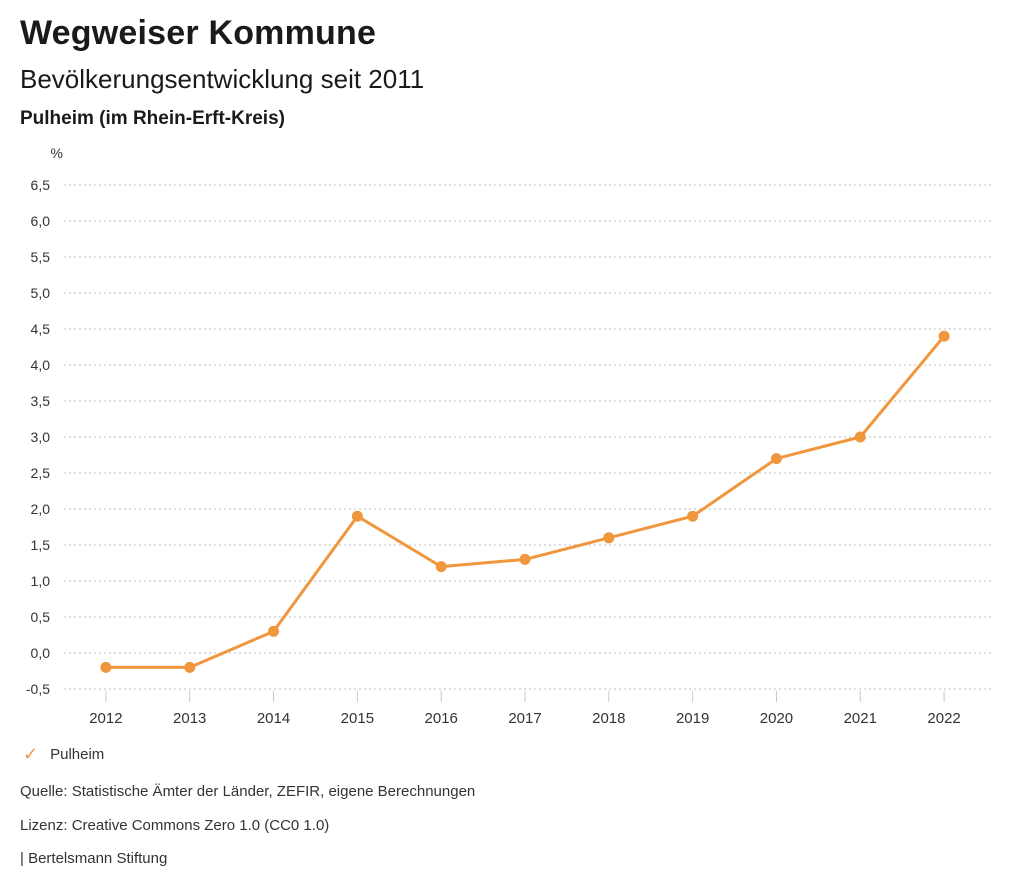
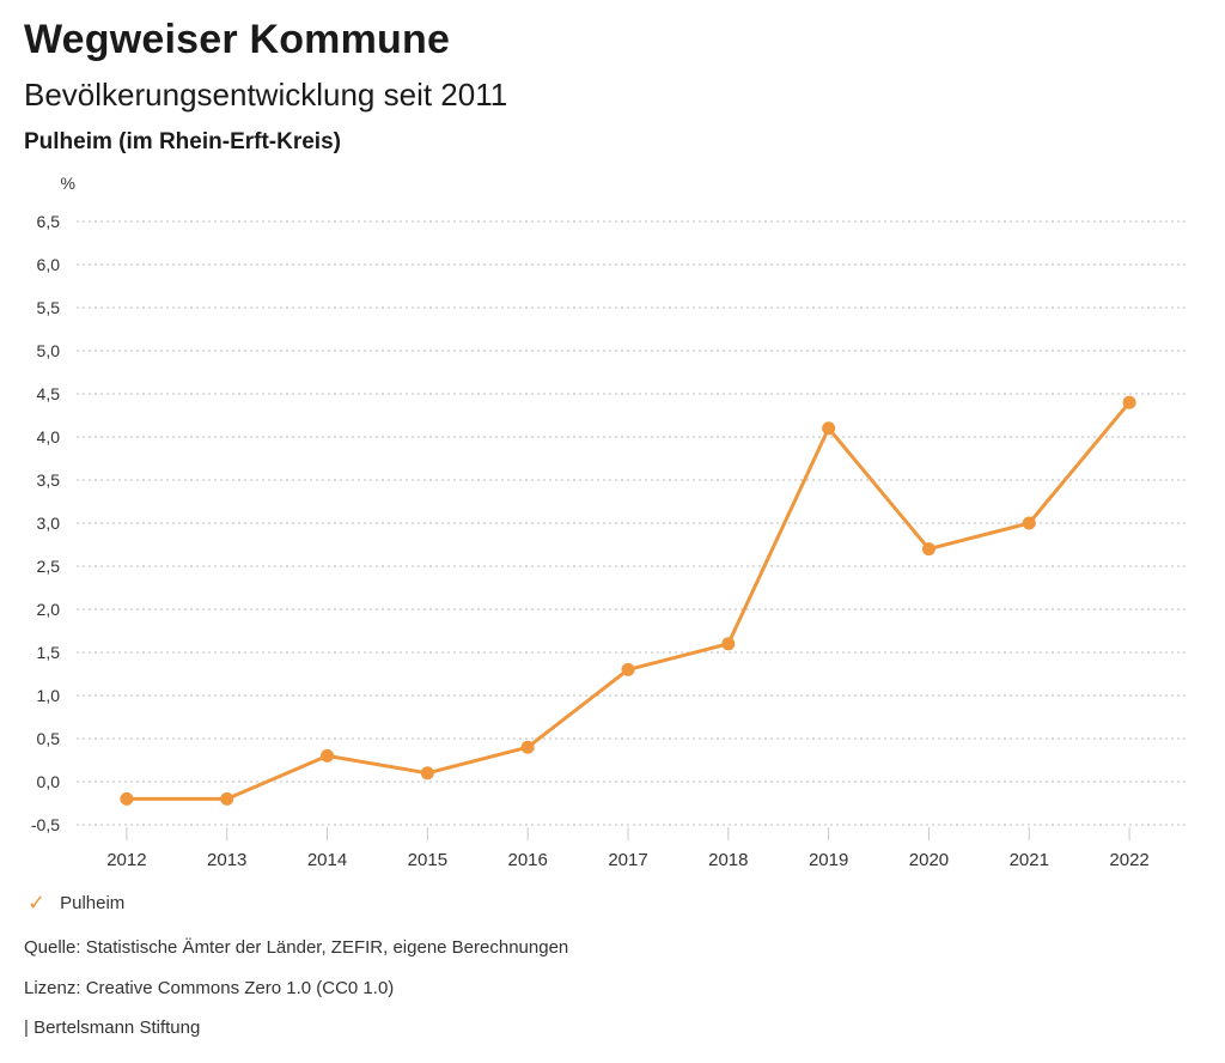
2015: 1,9 -> 0,1
2016: 1,2 -> 0,4
2019: 1,9 -> 4,1
